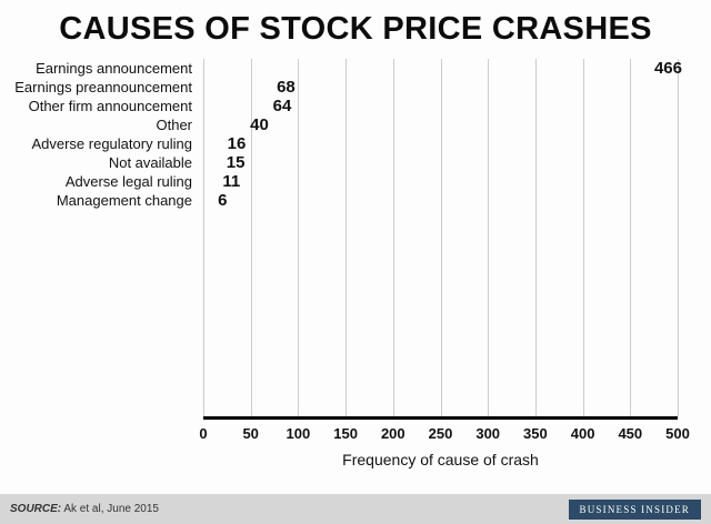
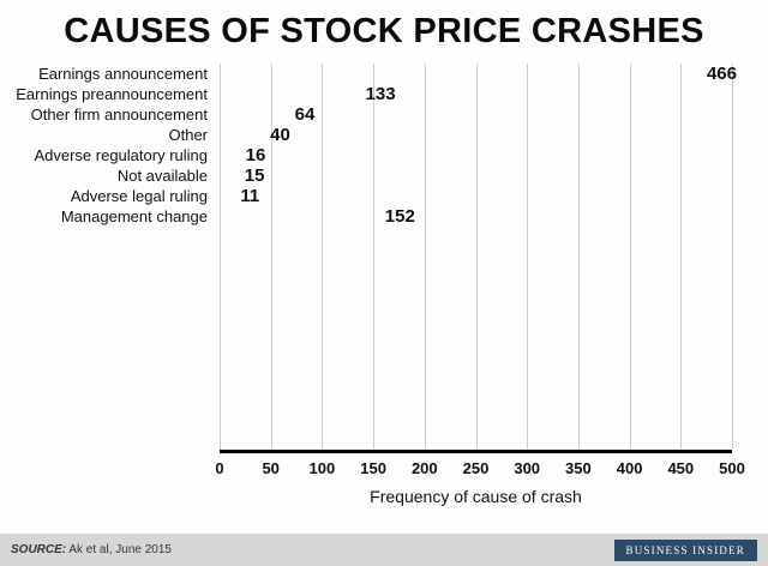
Earnings preannouncement: 68 -> 133
Management change: 6 -> 152
